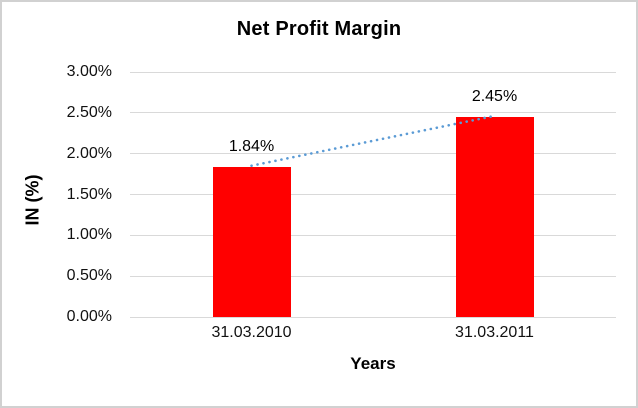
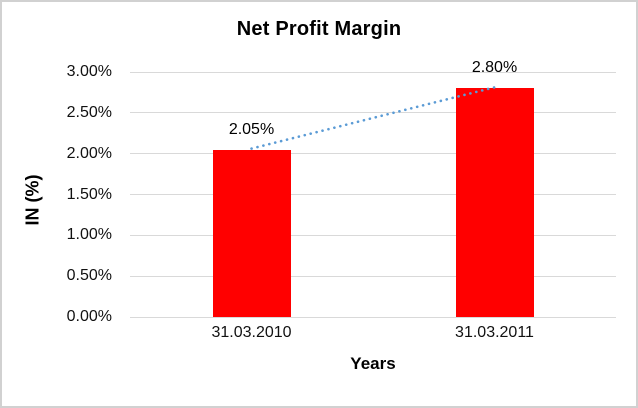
31.03.2010: 1.84% -> 2.05%
31.03.2011: 2.45% -> 2.80%
